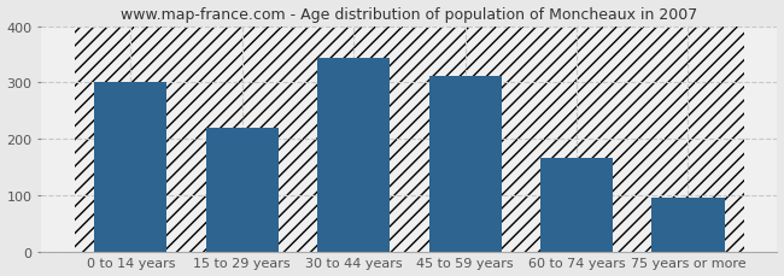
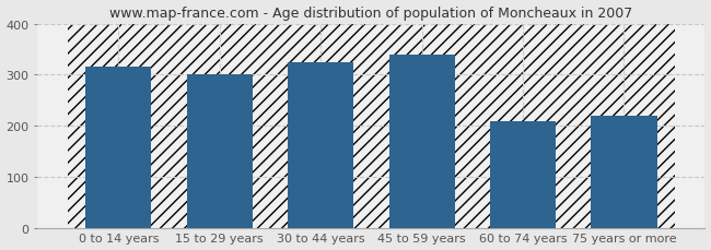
0 to 14 years: 301 -> 315
15 to 29 years: 221 -> 300
30 to 44 years: 344 -> 325
45 to 59 years: 311 -> 340
60 to 74 years: 167 -> 210
75 years or more: 97 -> 220
